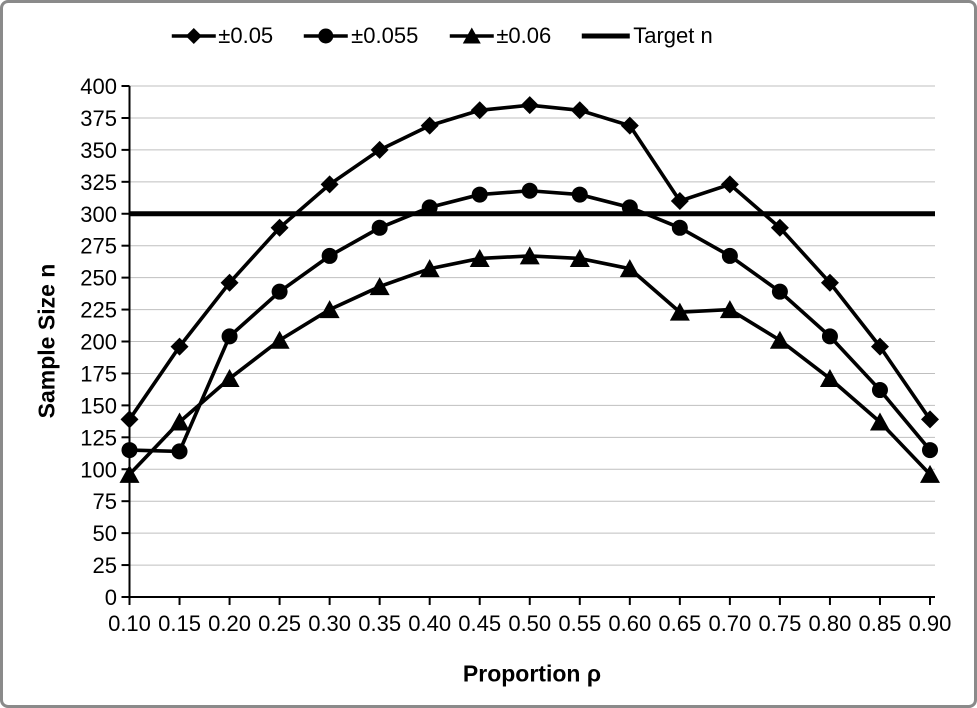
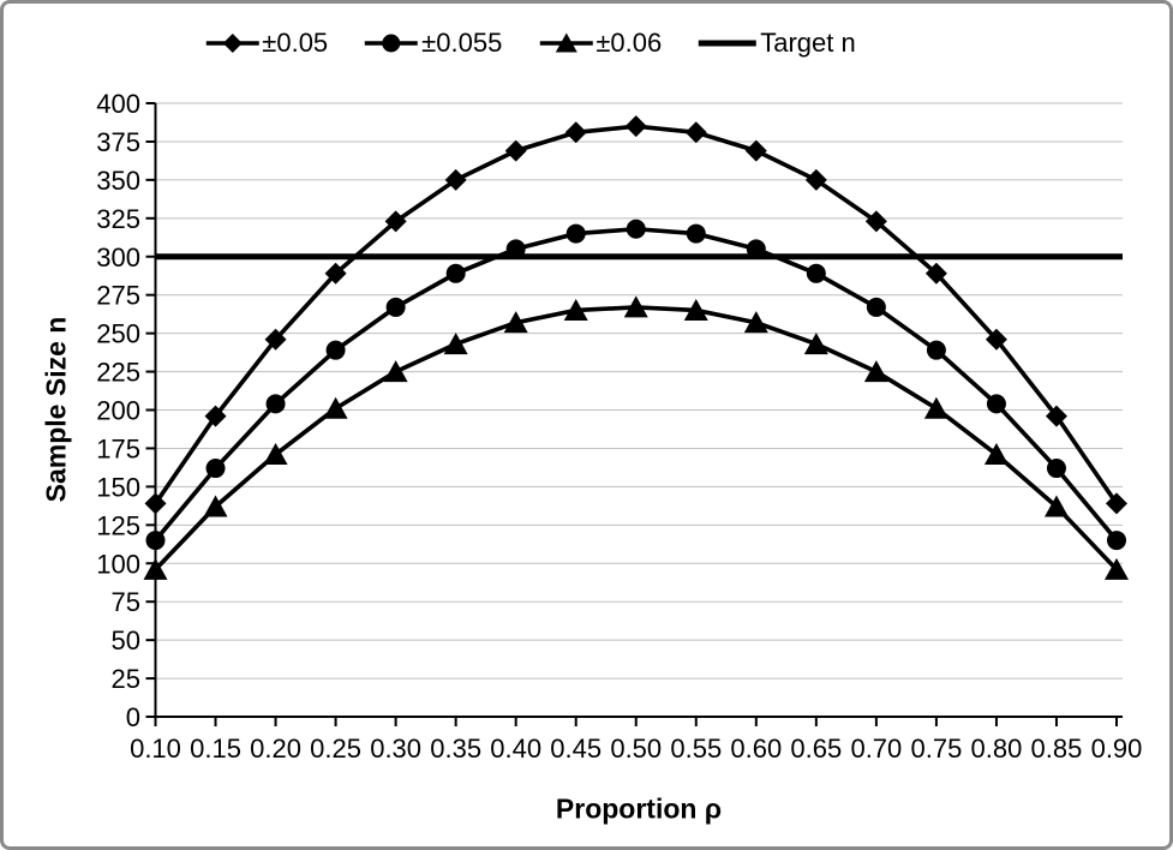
±0.055/0.15: 114 -> 162
±0.05/0.65: 310 -> 350
±0.06/0.65: 223 -> 243
